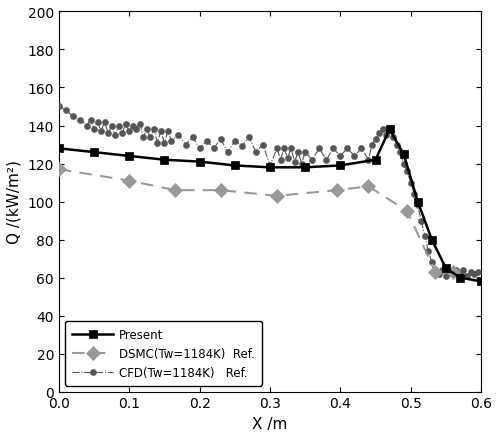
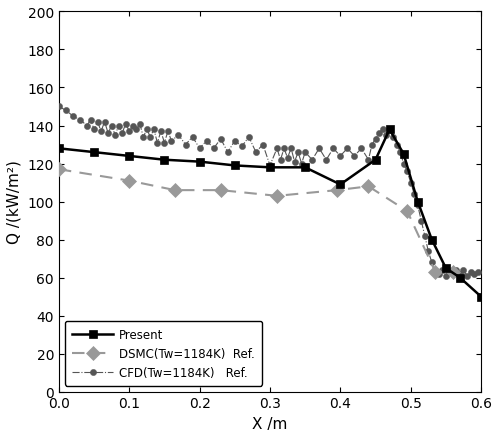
Present/0.4: 119 -> 109
Present/0.6: 58 -> 50
